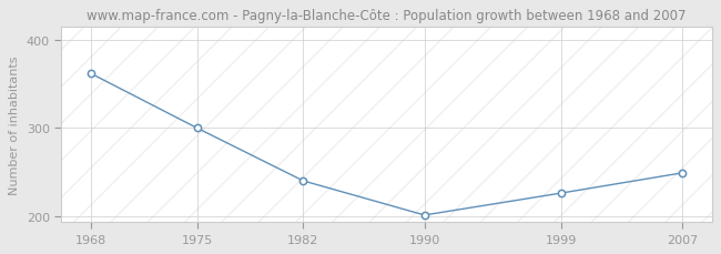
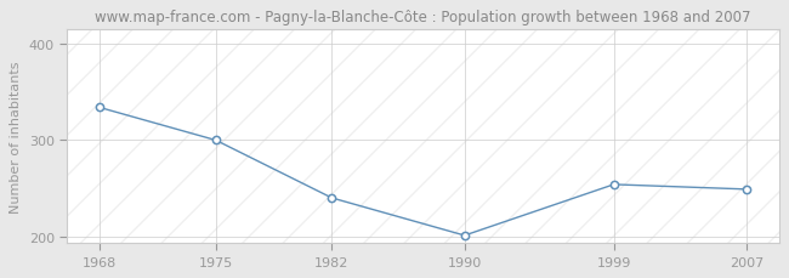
1968: 362 -> 334
1999: 226 -> 254
